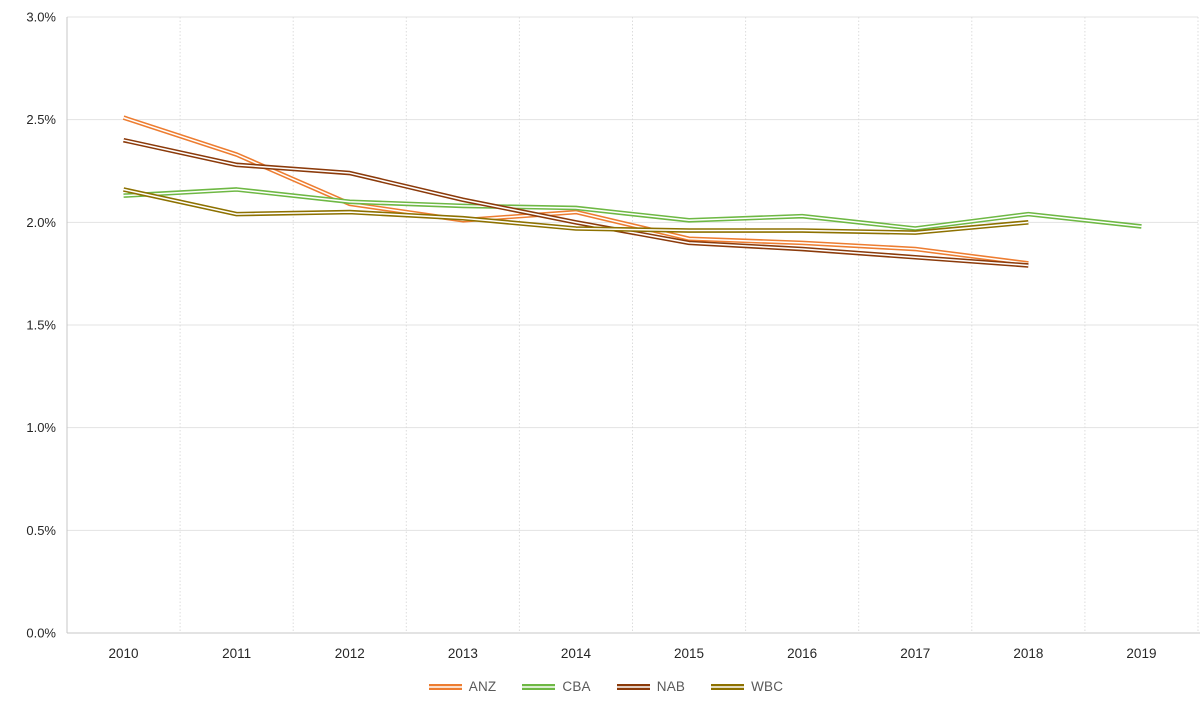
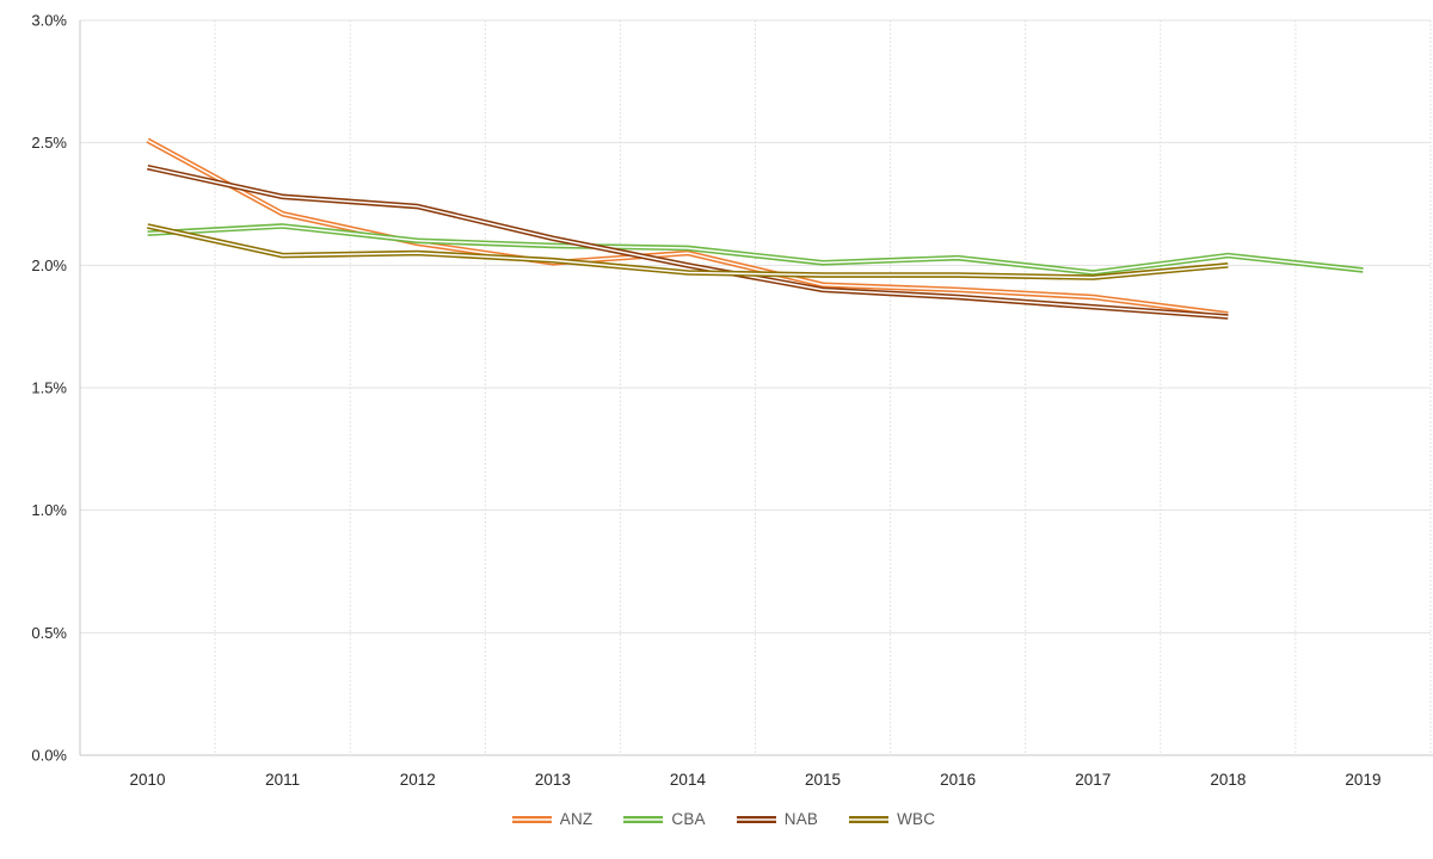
ANZ/2011: 2.33% -> 2.21%
